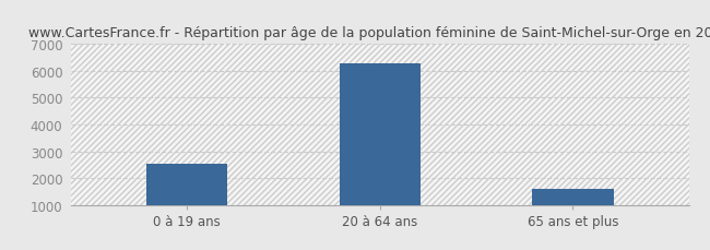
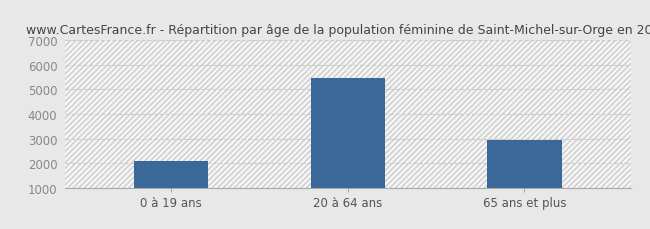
0 à 19 ans: 2530 -> 2100
20 à 64 ans: 6280 -> 5450
65 ans et plus: 1590 -> 2950
